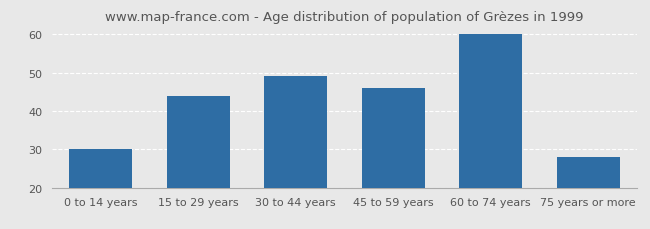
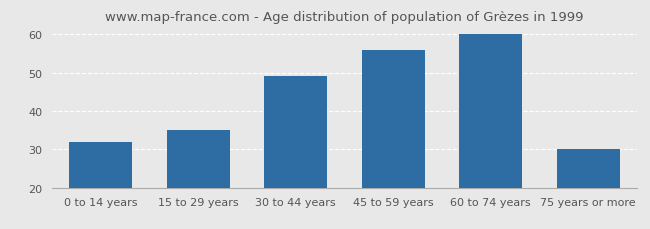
0 to 14 years: 30 -> 32
15 to 29 years: 44 -> 35
45 to 59 years: 46 -> 56
75 years or more: 28 -> 30
